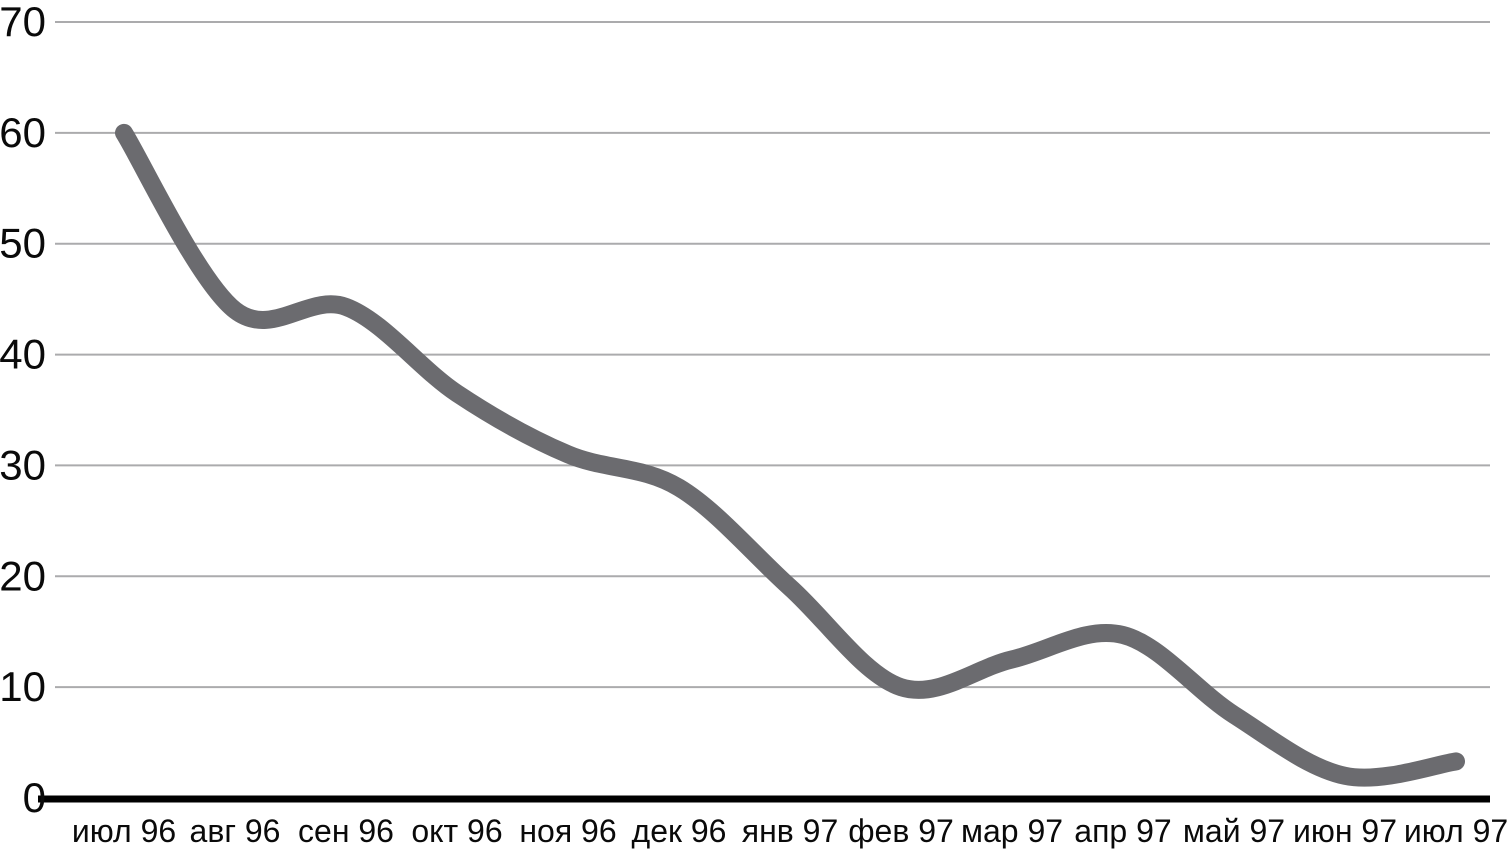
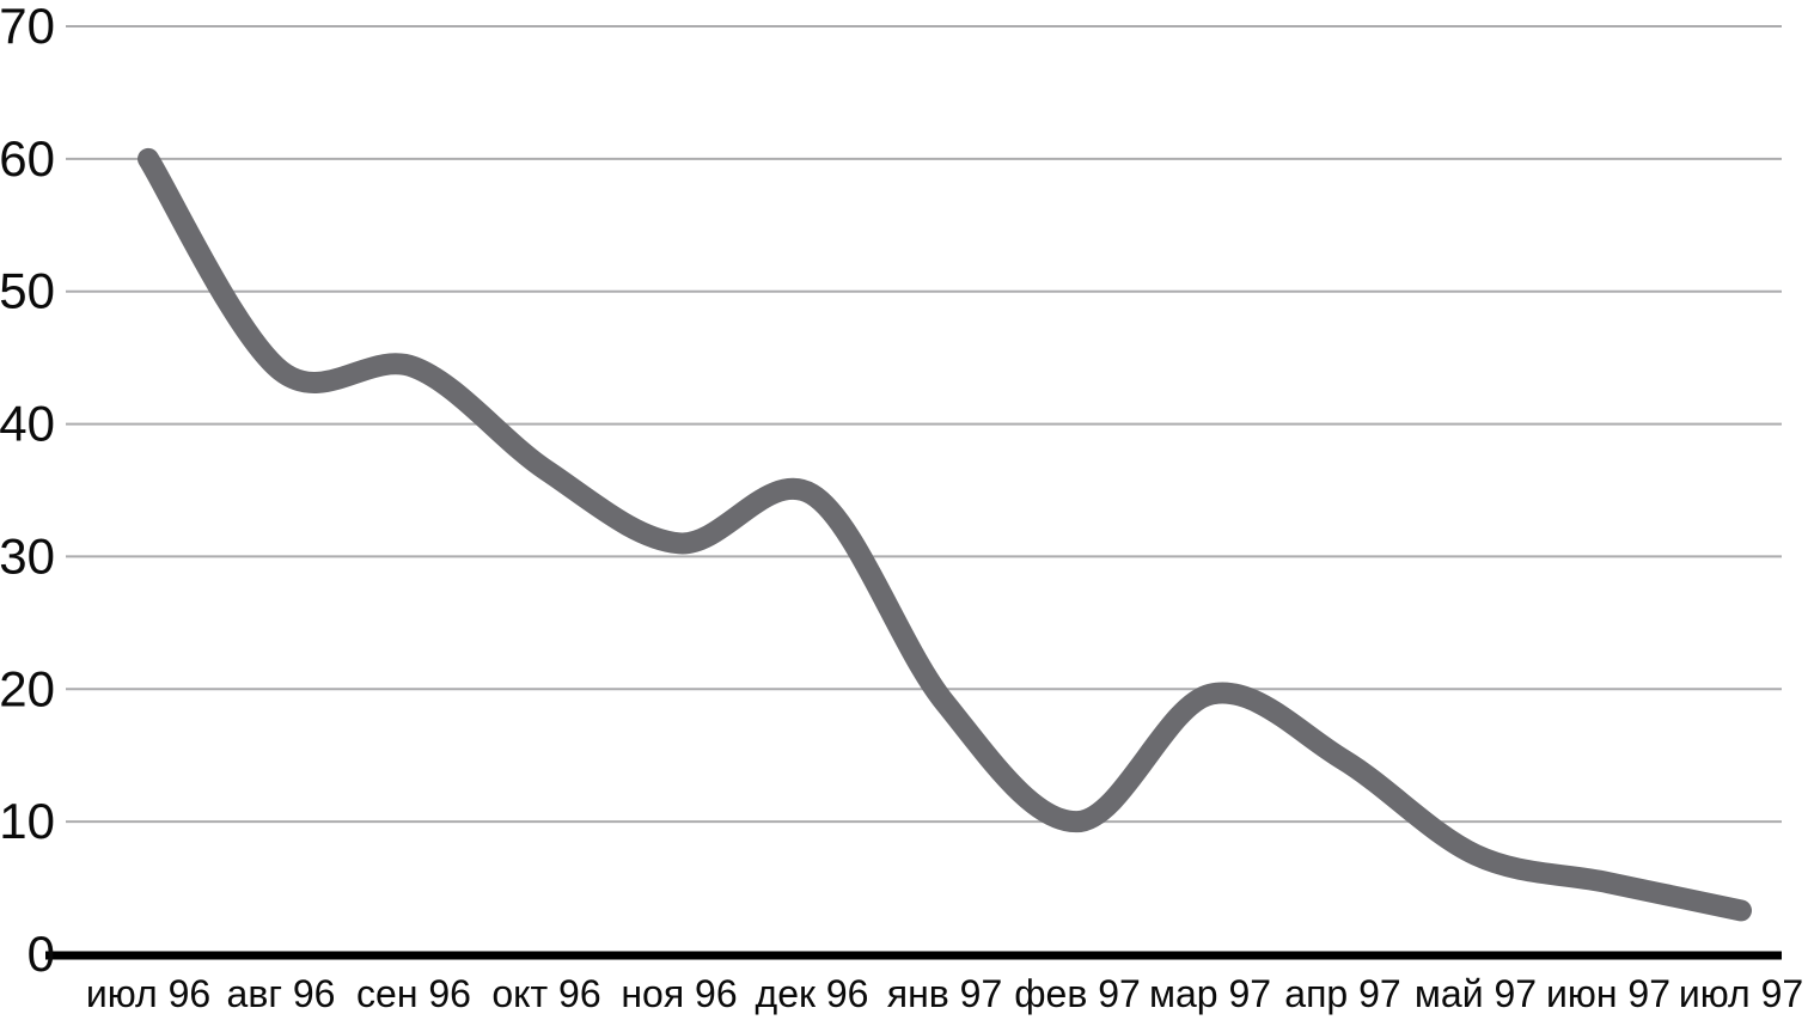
дек 96: 28.0 -> 34.7
мар 97: 12.5 -> 19.6
июн 97: 2.0 -> 5.4
